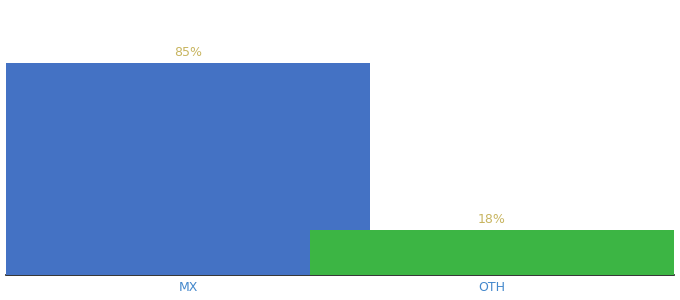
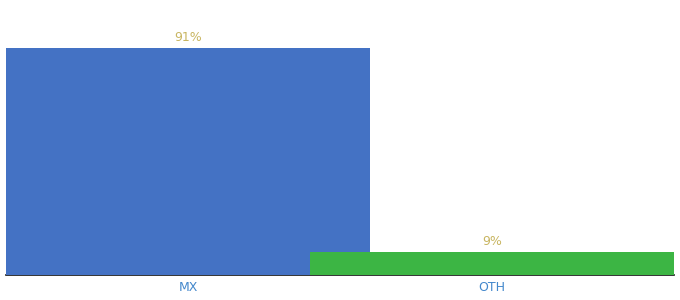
MX: 85% -> 91%
OTH: 18% -> 9%
